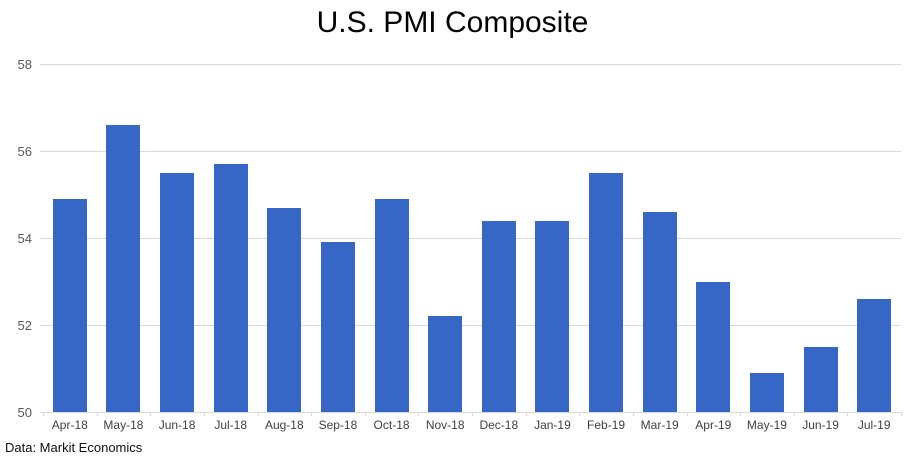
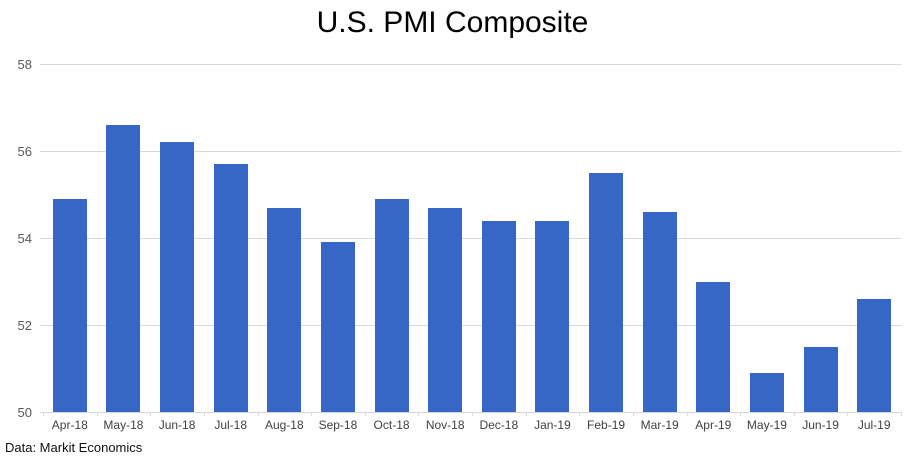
Jun-18: 55.5 -> 56.2
Nov-18: 52.2 -> 54.7
